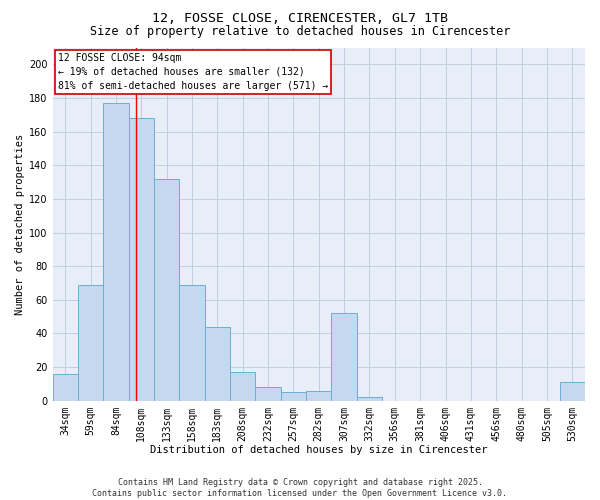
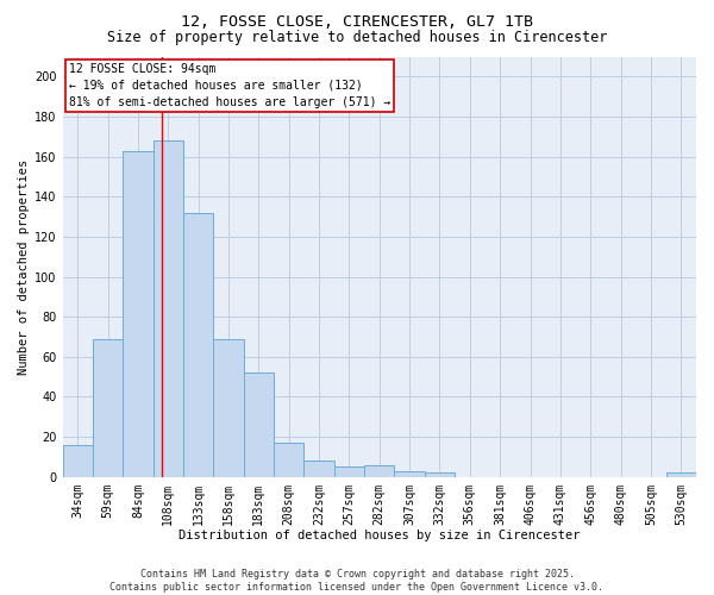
84sqm: 177 -> 163
183sqm: 44 -> 52
307sqm: 52 -> 3
530sqm: 11 -> 2
